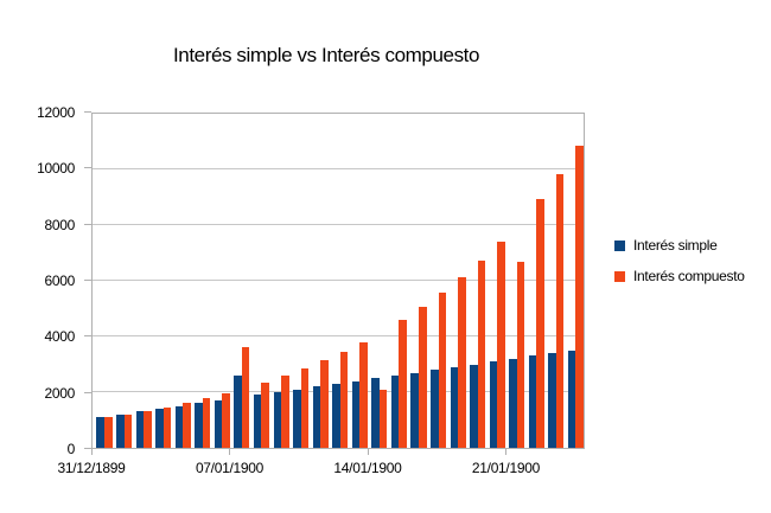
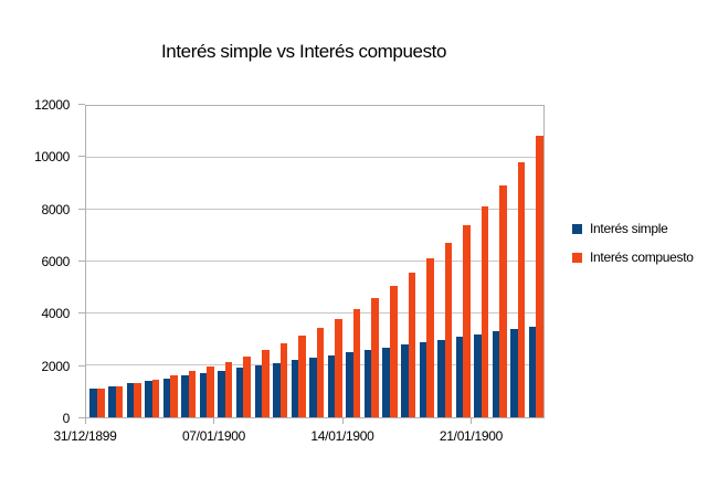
Interés simple/07/01/1900: 2600 -> 1800
Interés compuesto/07/01/1900: 3600 -> 2100
Interés compuesto/14/01/1900: 2100 -> 4200
Interés compuesto/21/01/1900: 6700 -> 8100
